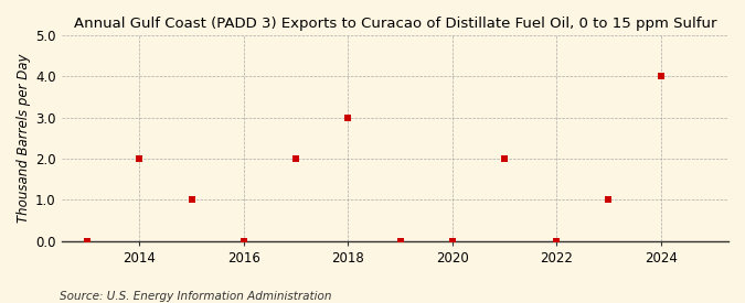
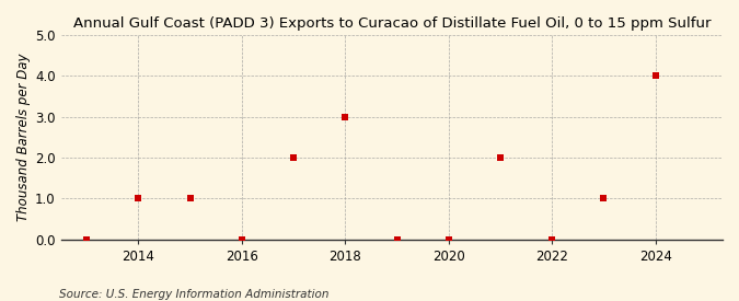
2014: 2 -> 1
